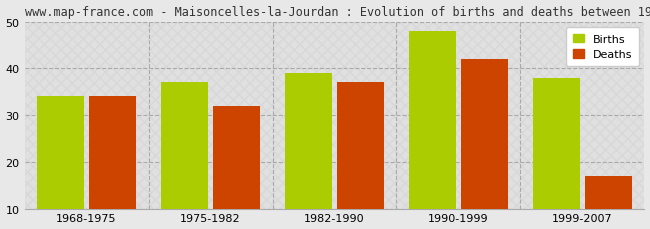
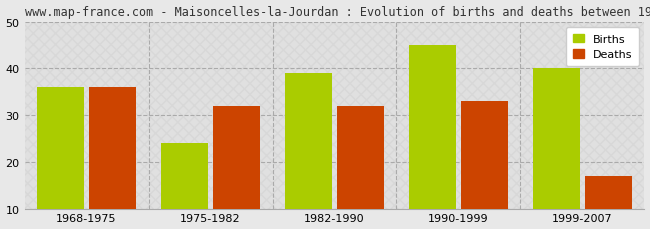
Births/1968-1975: 34 -> 36
Deaths/1968-1975: 34 -> 36
Births/1975-1982: 37 -> 24
Deaths/1982-1990: 37 -> 32
Births/1990-1999: 48 -> 45
Deaths/1990-1999: 42 -> 33
Births/1999-2007: 38 -> 40
